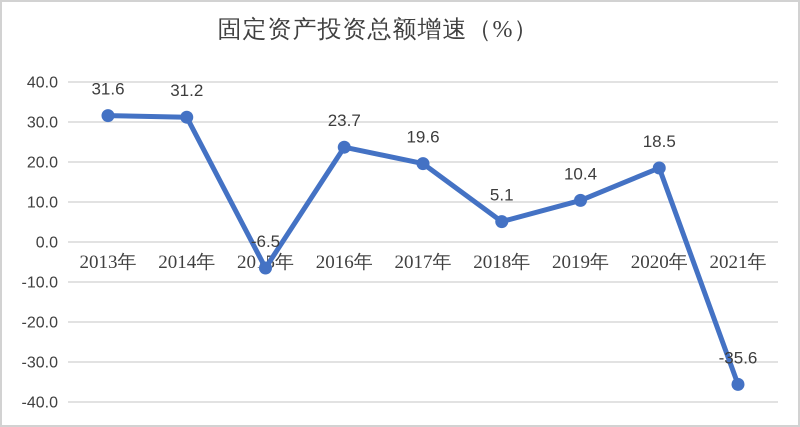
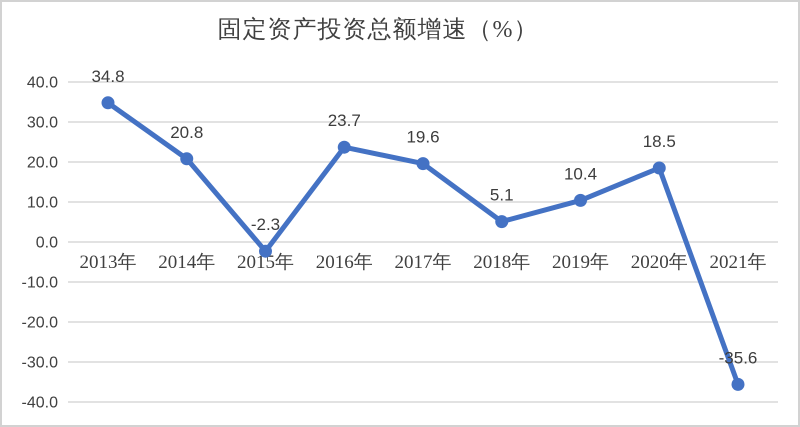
2013年: 31.6 -> 34.8
2014年: 31.2 -> 20.8
2015年: -6.5 -> -2.3
